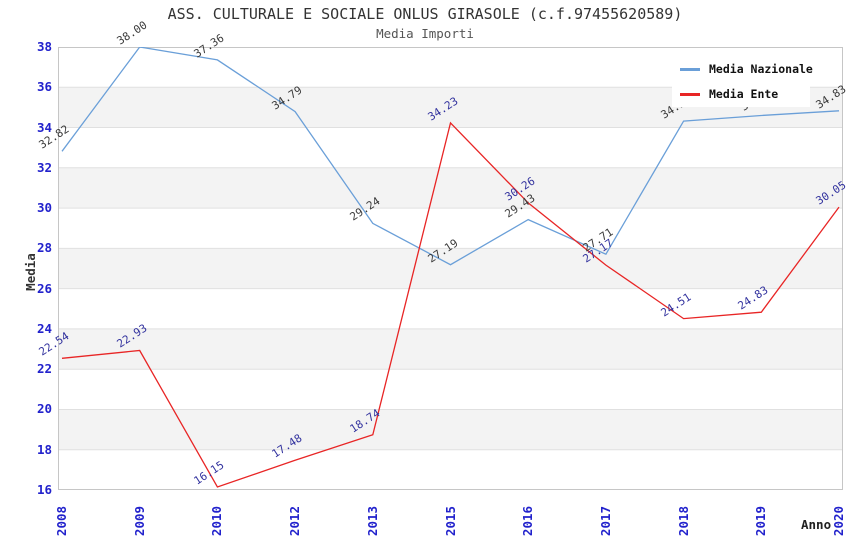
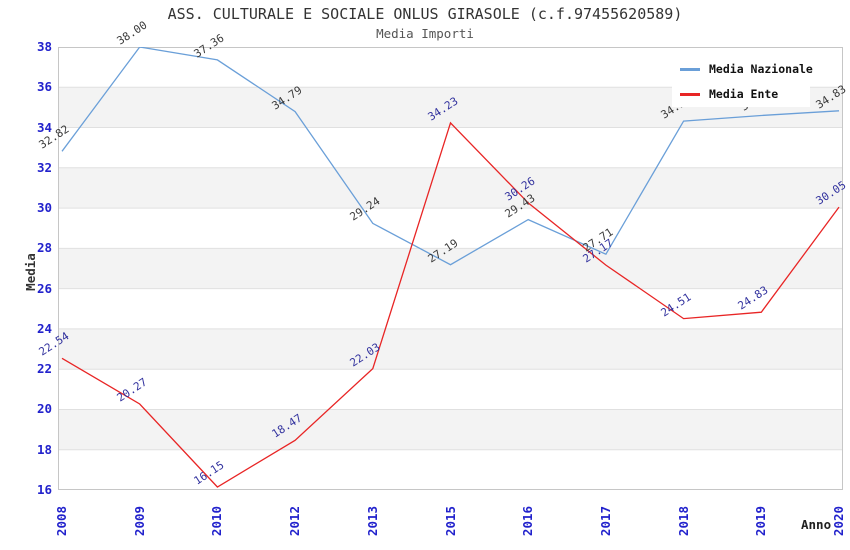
Media Ente/2009: 22.93 -> 20.27
Media Ente/2012: 17.48 -> 18.47
Media Ente/2013: 18.74 -> 22.03
